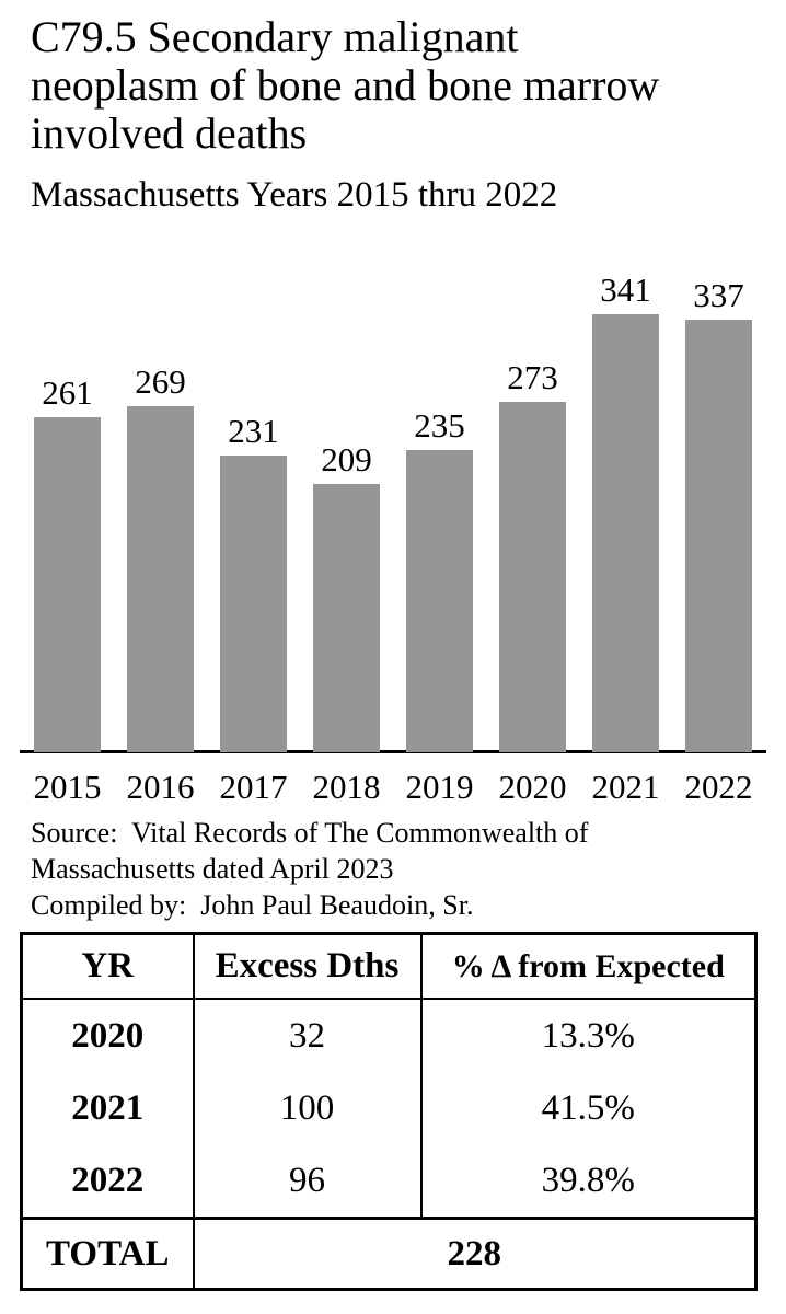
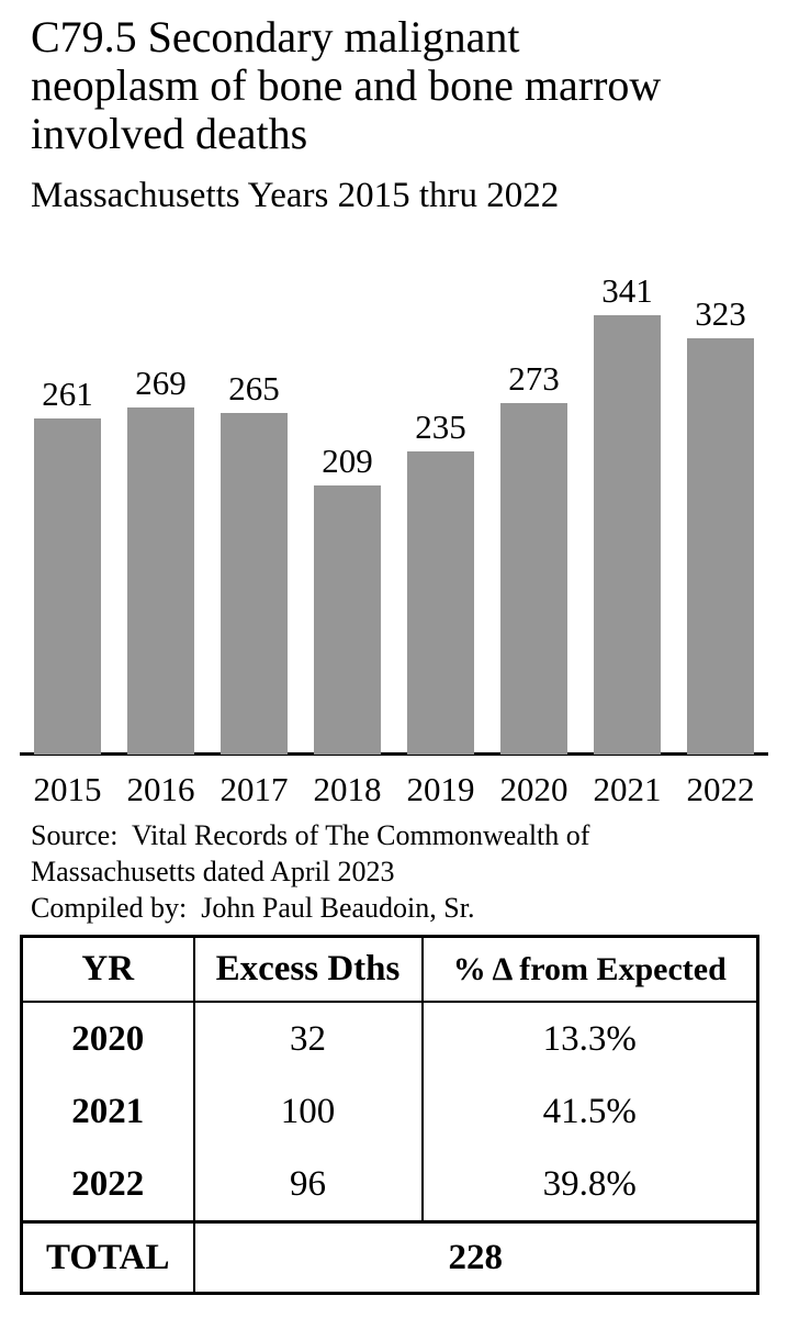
2017: 231 -> 265
2022: 337 -> 323
